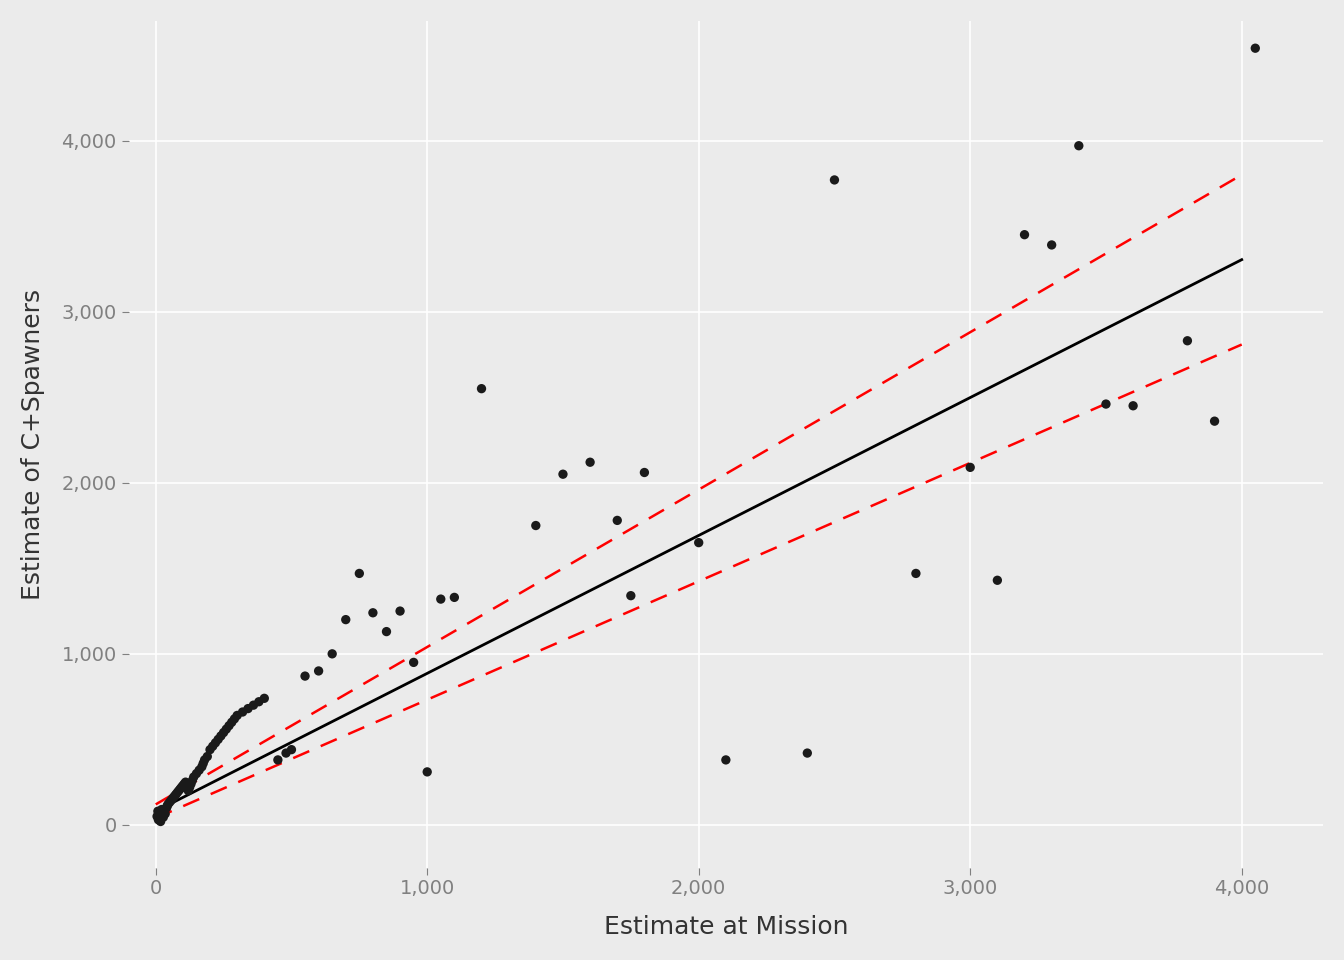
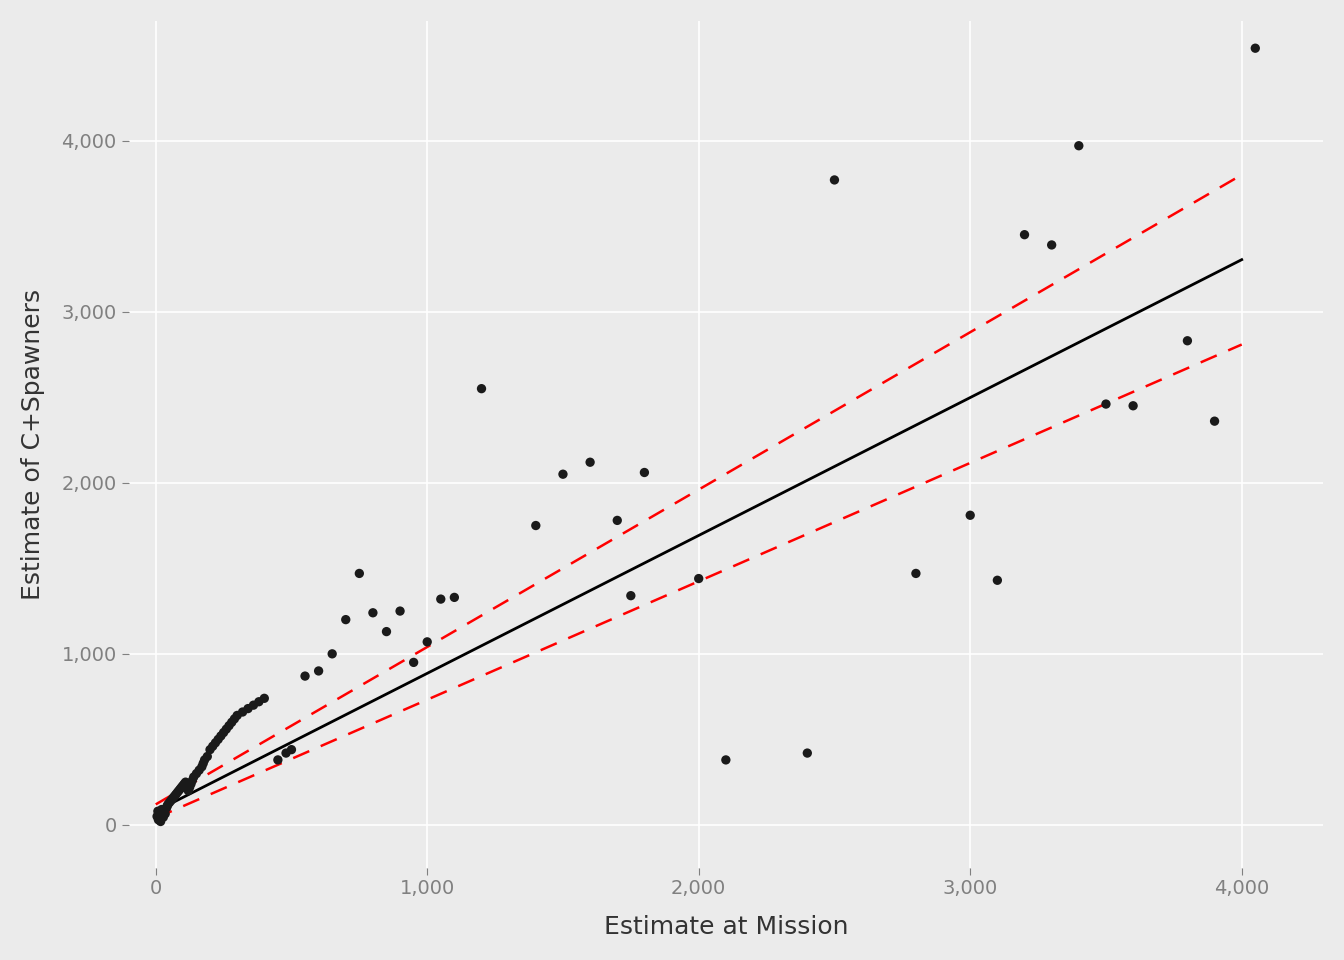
1,000: 310 -> 1,070
2,000: 1,650 -> 1,440
3,000: 2,090 -> 1,810
